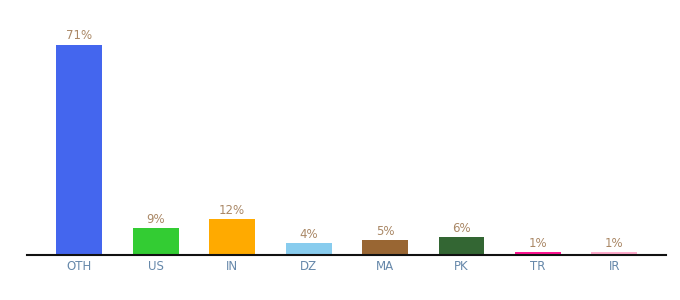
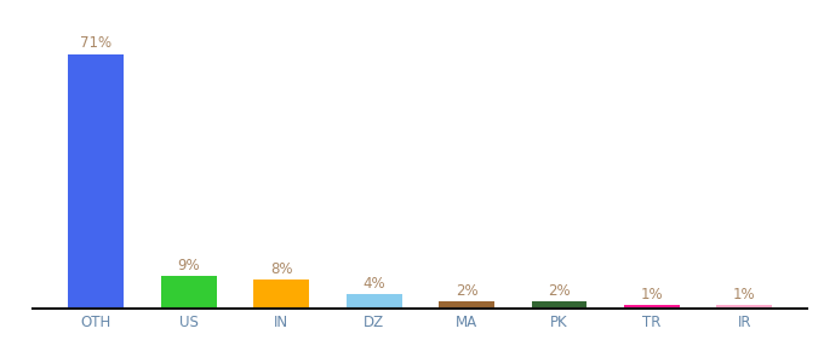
IN: 12% -> 8%
MA: 5% -> 2%
PK: 6% -> 2%
